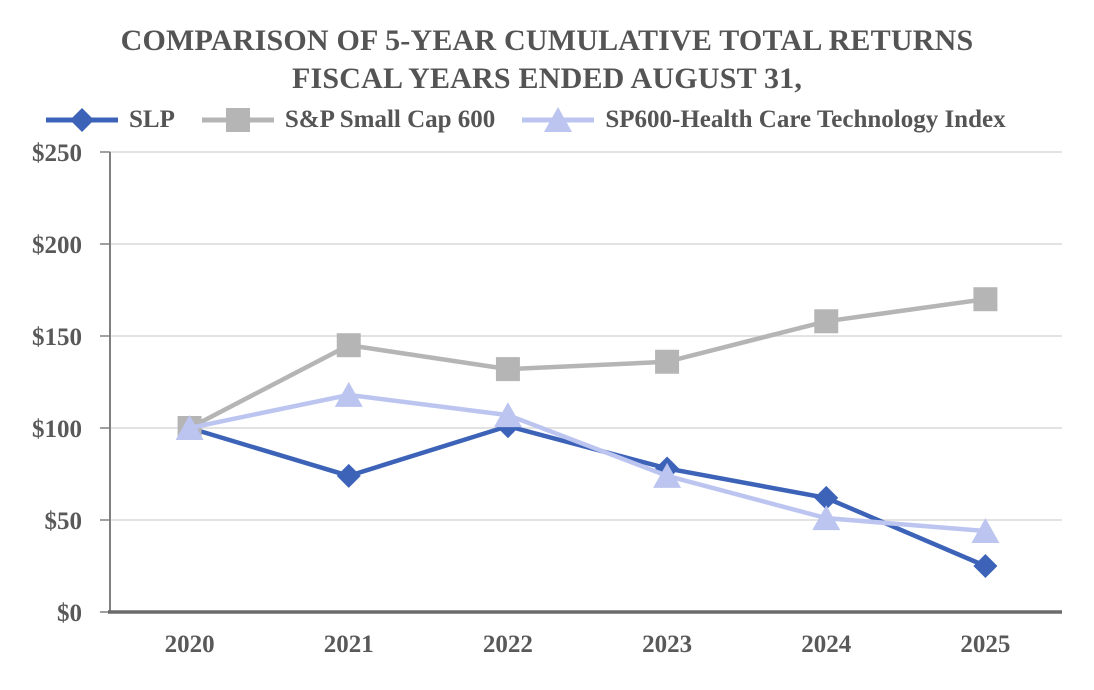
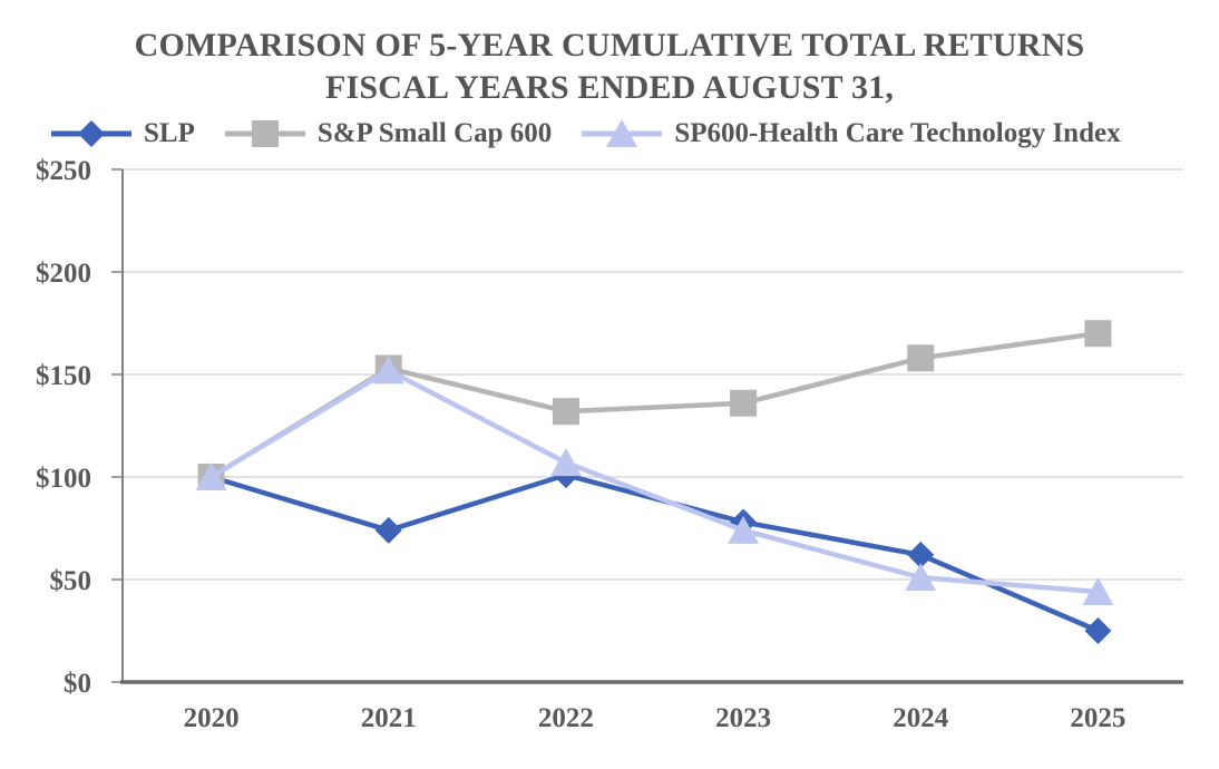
S&P Small Cap 600/2021: $145 -> $153
SP600-Health Care Technology Index/2021: $118 -> $152
